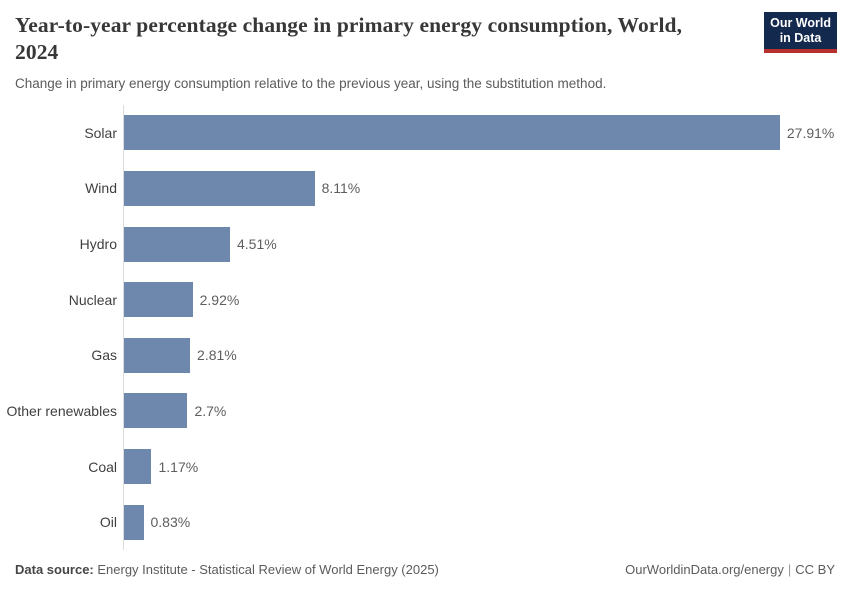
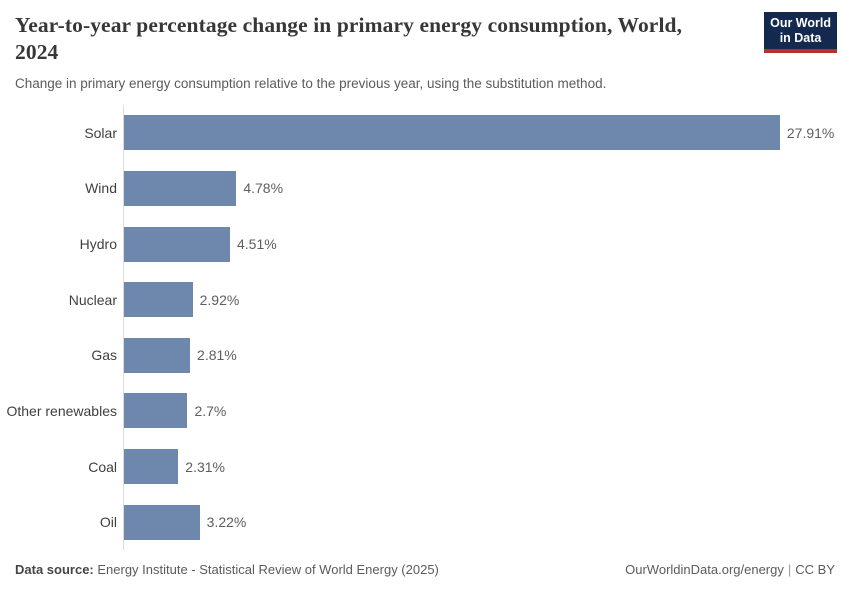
Wind: 8.11% -> 4.78%
Coal: 1.17% -> 2.31%
Oil: 0.83% -> 3.22%
